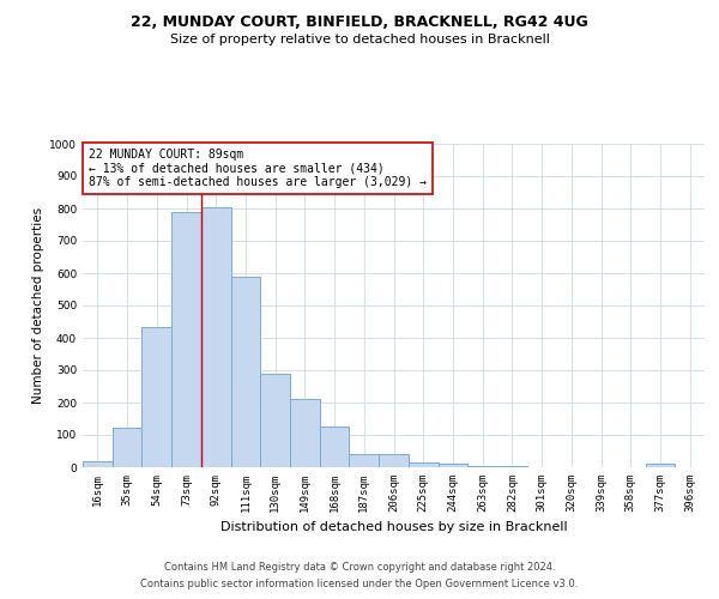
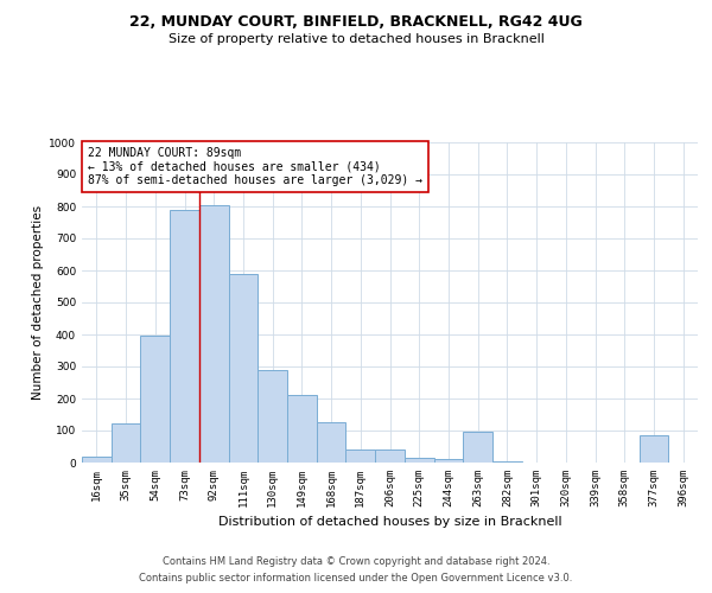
54sqm: 435 -> 395
263sqm: 5 -> 95
377sqm: 10 -> 85
